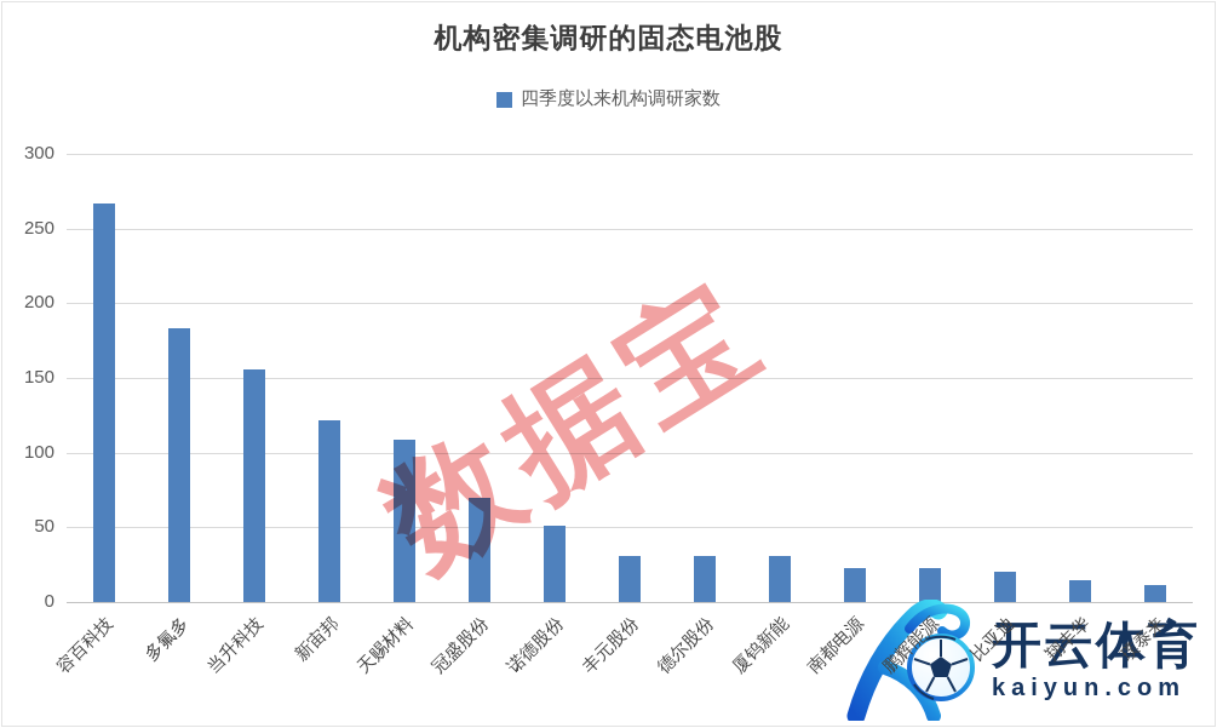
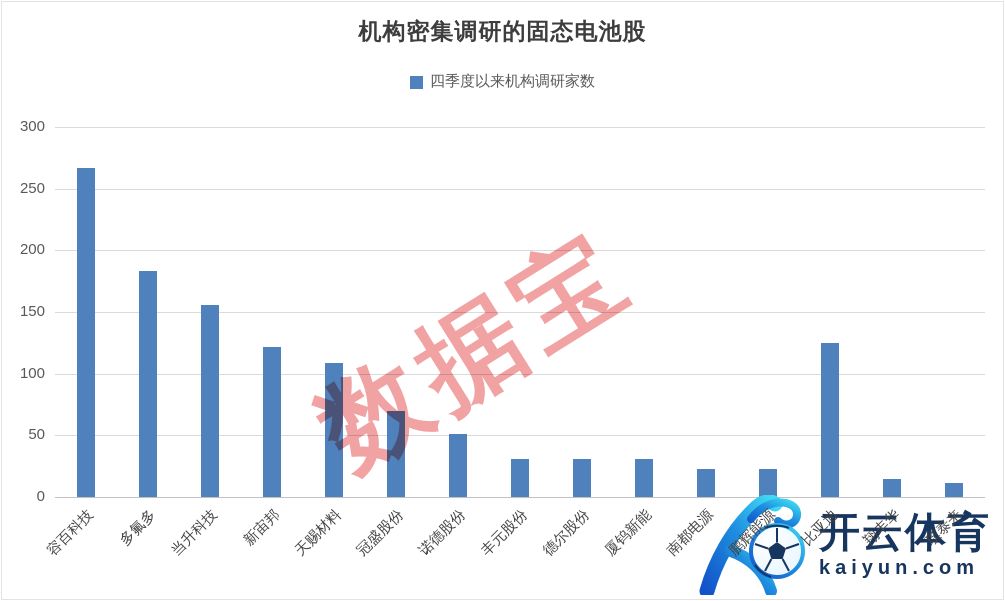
比亚迪: 20 -> 125
